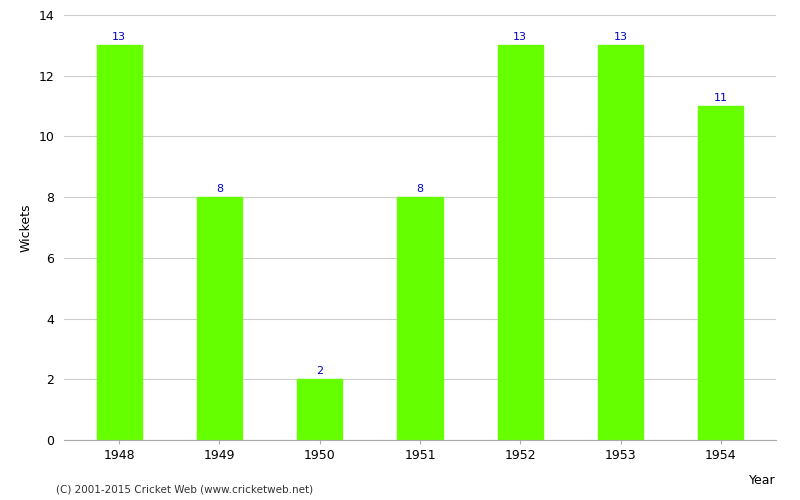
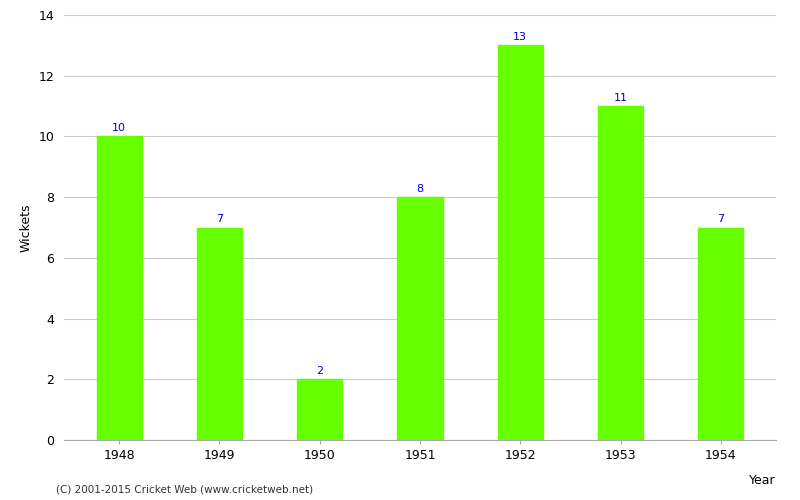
1948: 13 -> 10
1949: 8 -> 7
1953: 13 -> 11
1954: 11 -> 7
